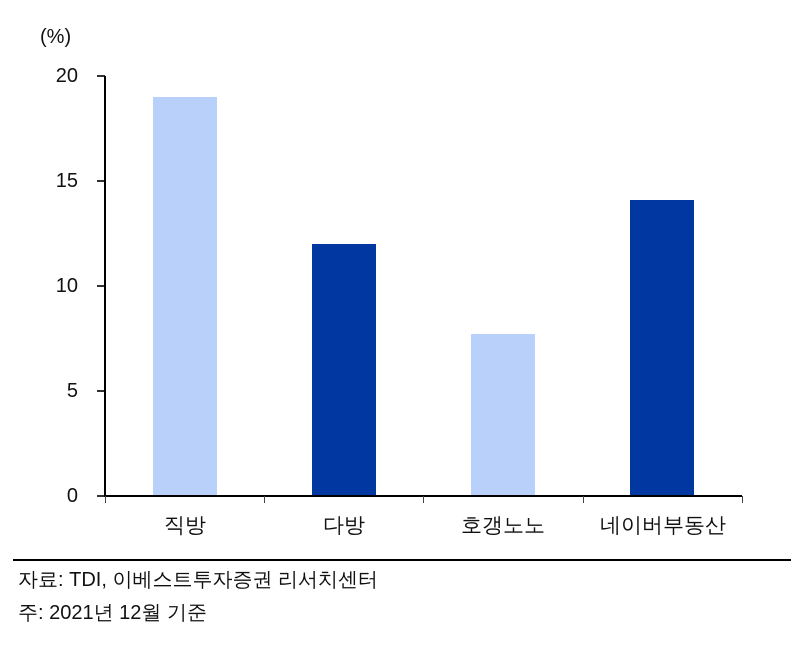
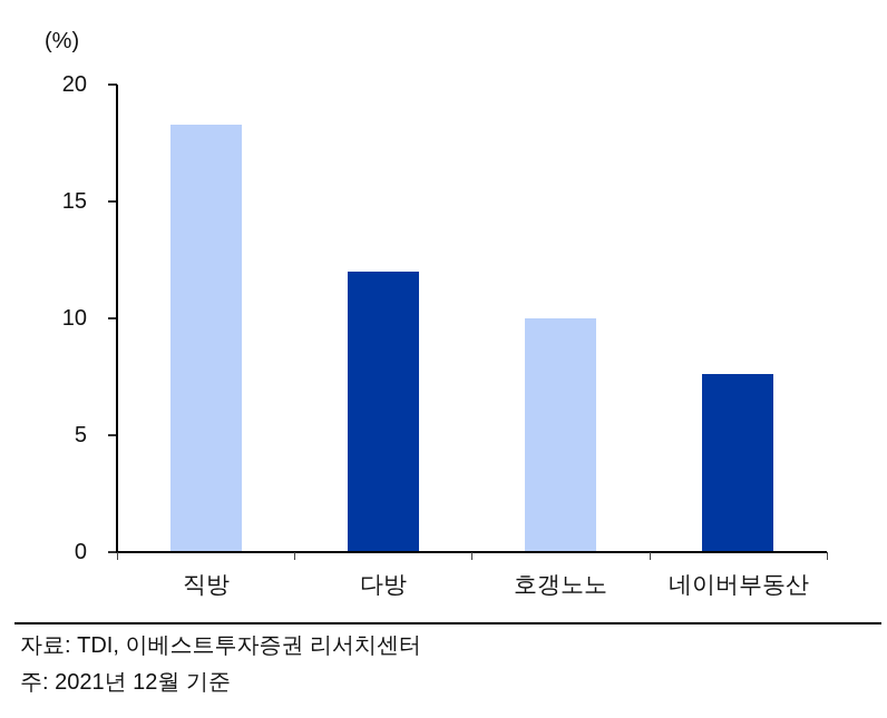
직방: 19.0 -> 18.3
호갱노노: 7.7 -> 10.0
네이버부동산: 14.1 -> 7.6
